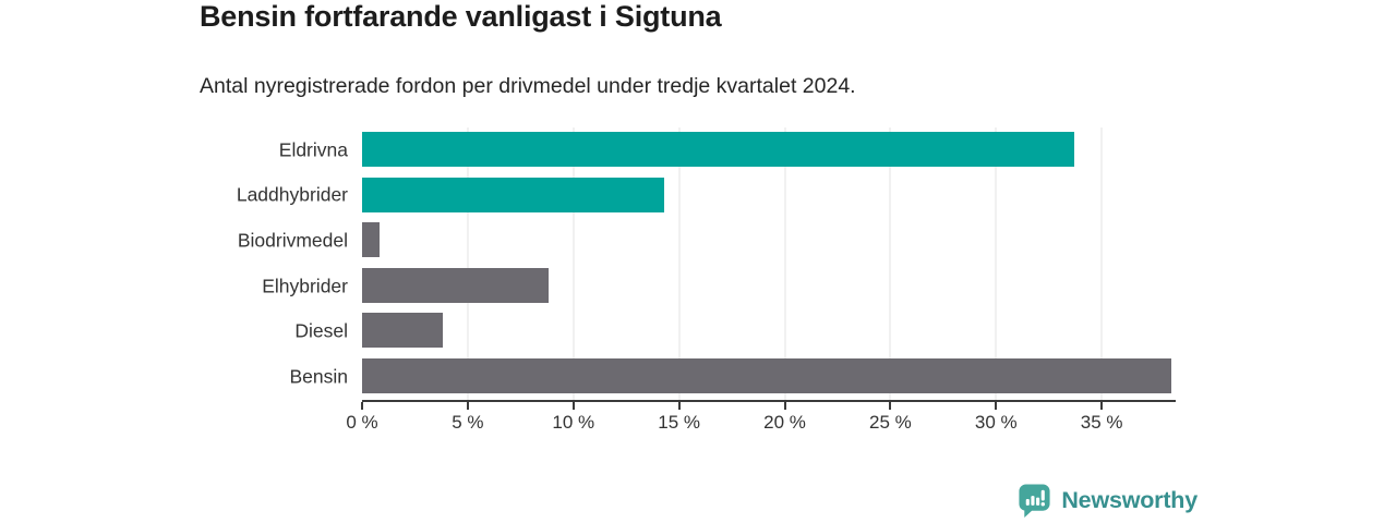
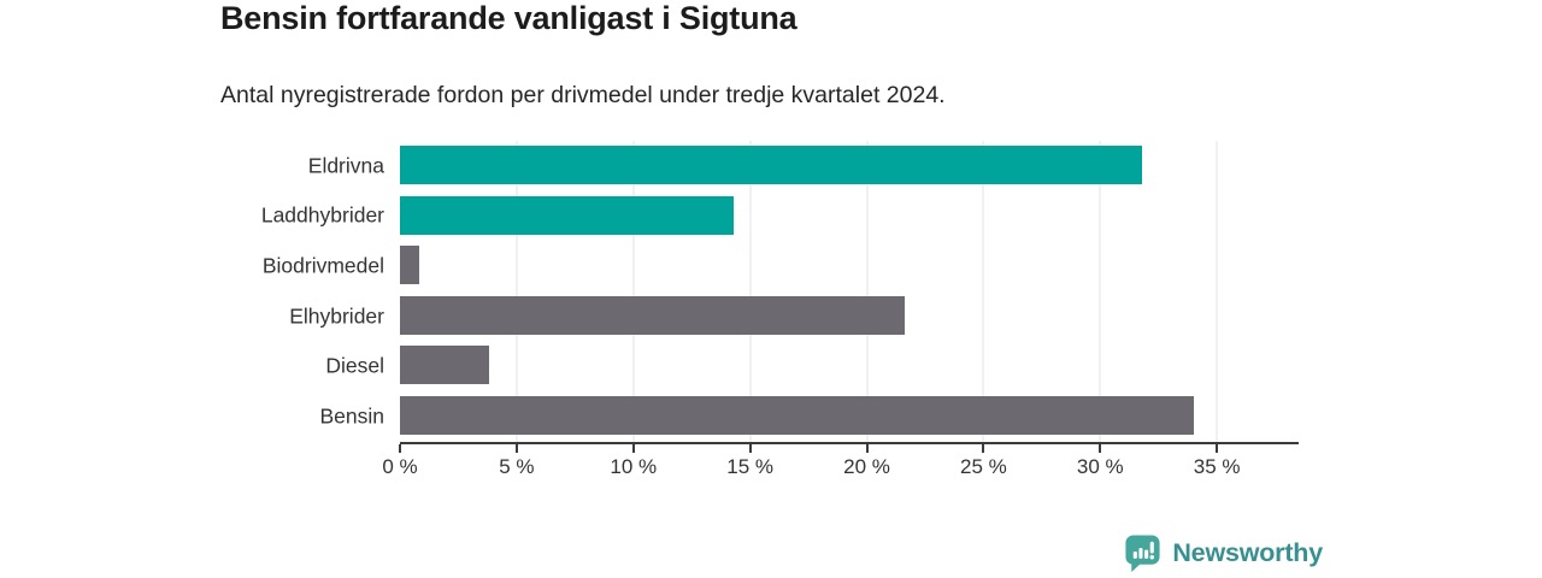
Eldrivna: 33.7% -> 31.8%
Elhybrider: 8.8% -> 21.6%
Bensin: 38.3% -> 34.0%
